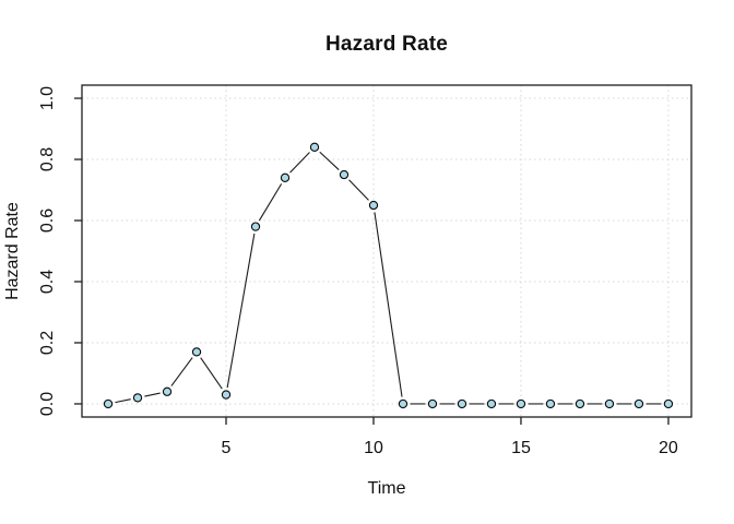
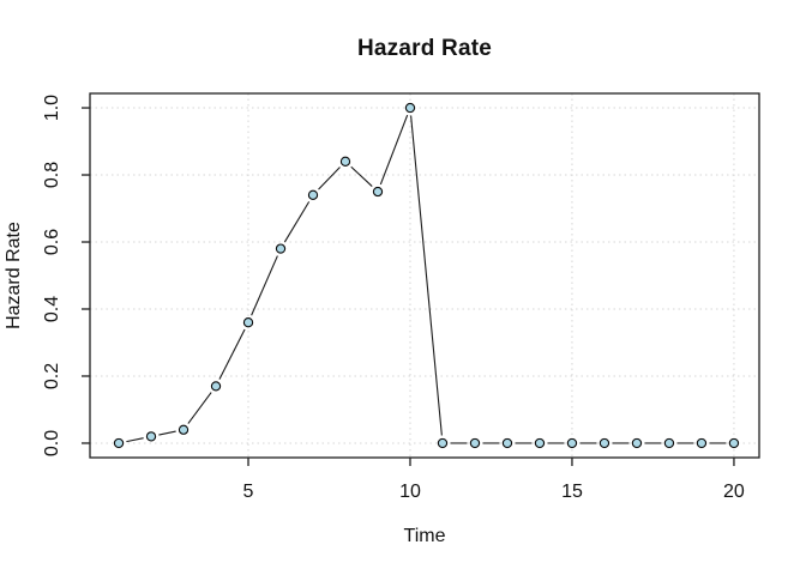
5: 0.03 -> 0.36
10: 0.65 -> 1.00
